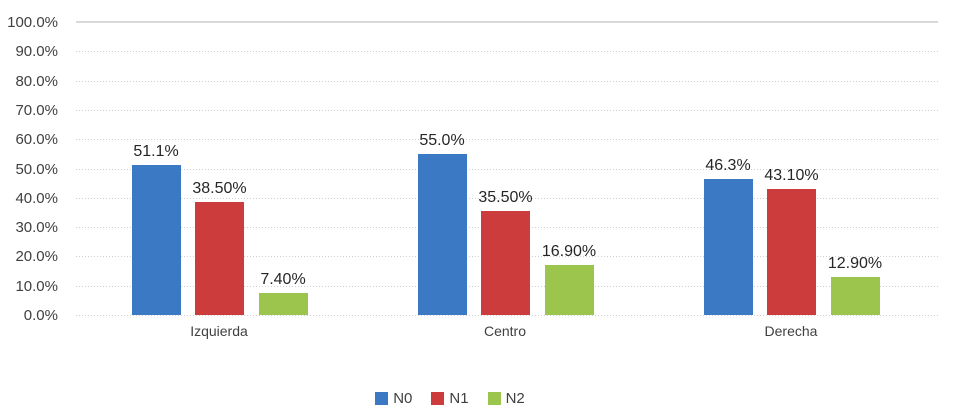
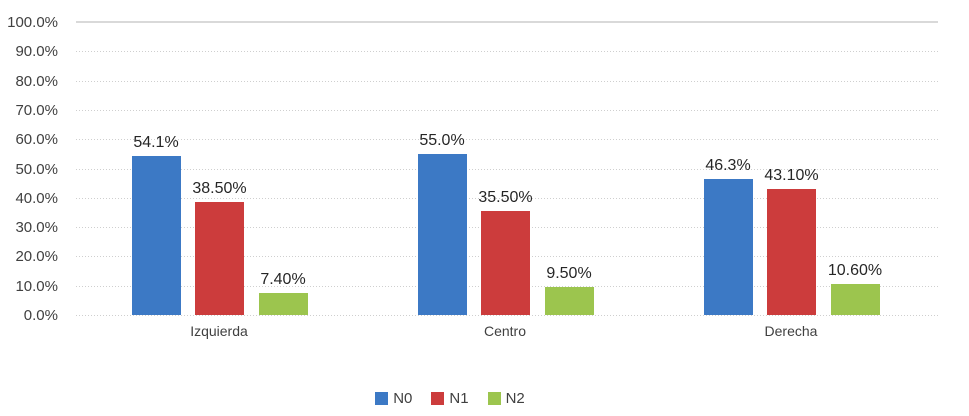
N0/Izquierda: 51.1% -> 54.1%
N2/Centro: 16.90% -> 9.50%
N2/Derecha: 12.90% -> 10.60%
